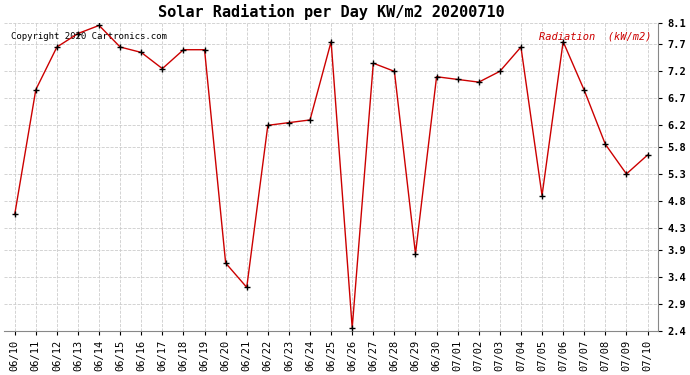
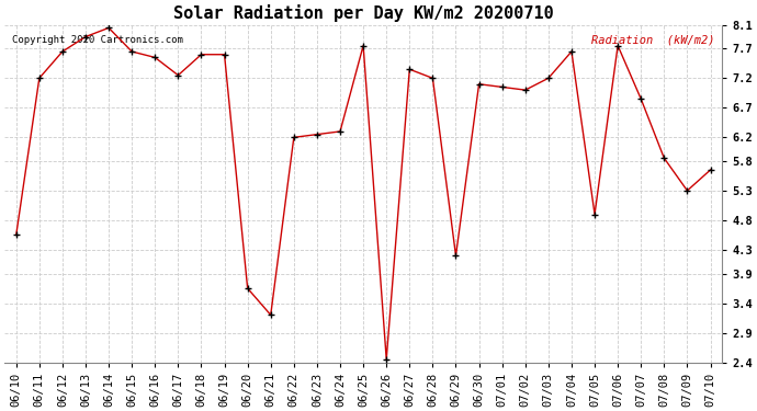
06/11: 6.86 -> 7.20
06/29: 3.82 -> 4.20
